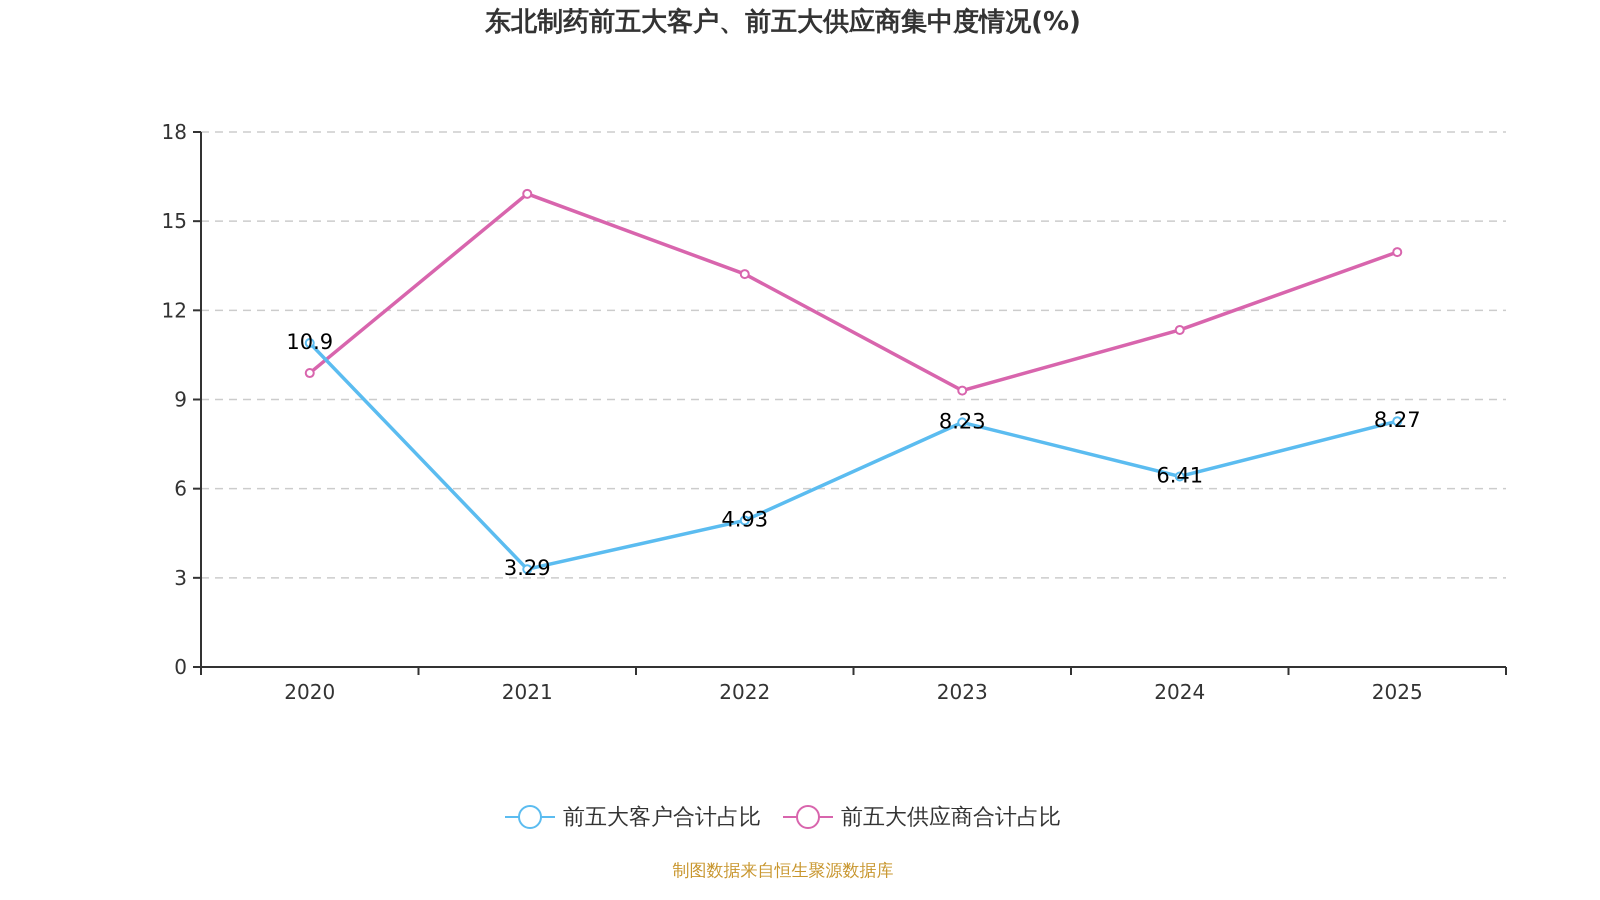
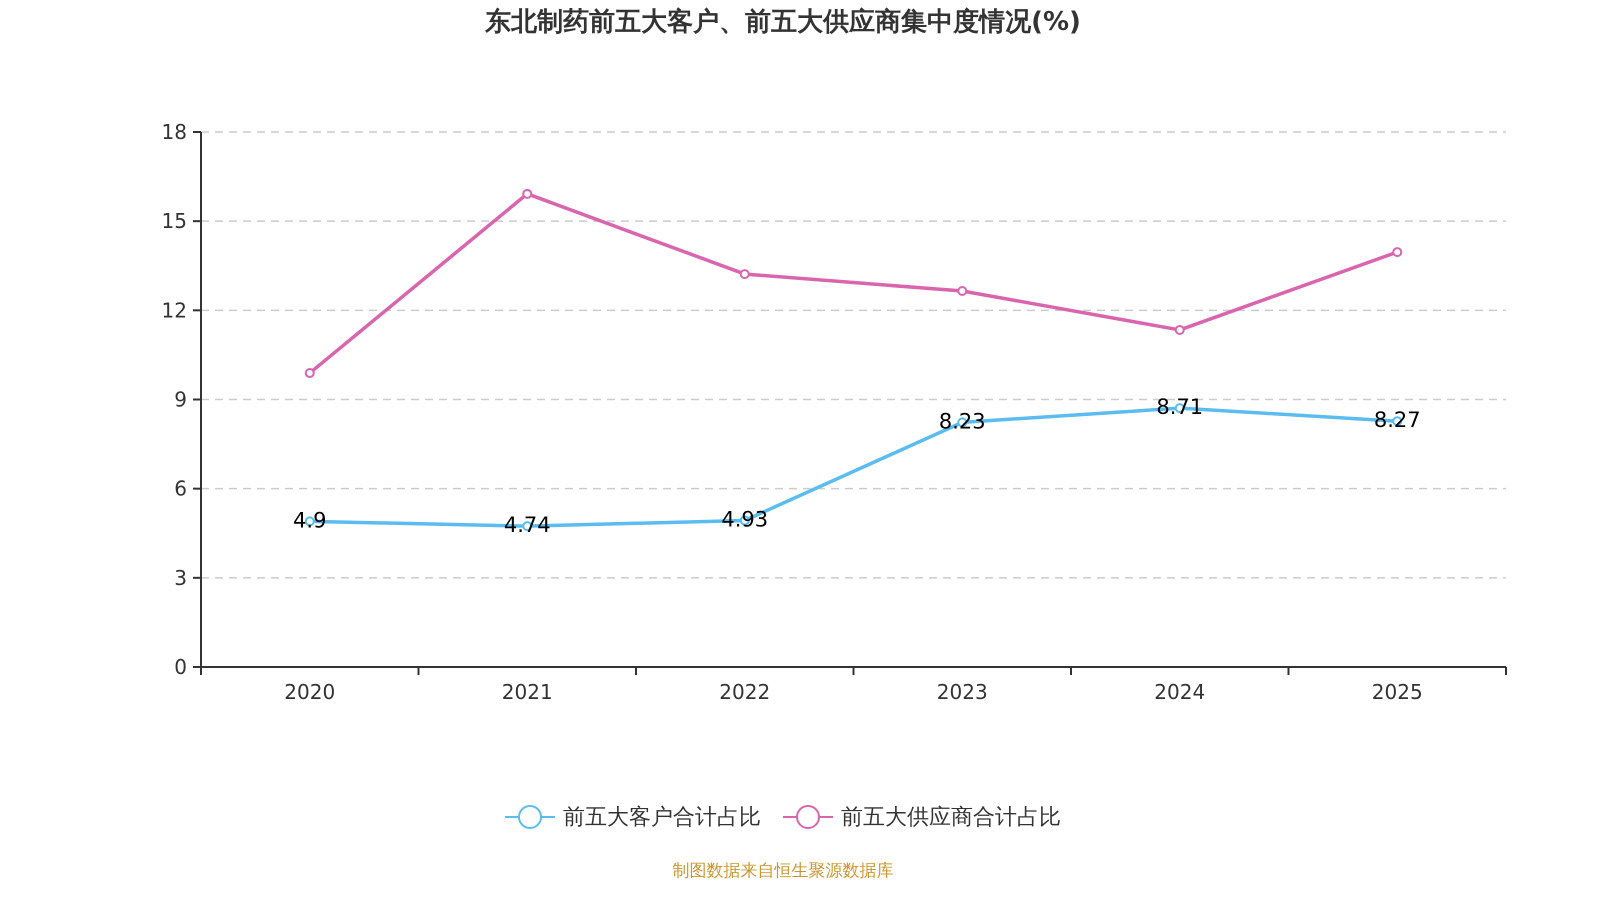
前五大客户合计占比/2020: 10.9 -> 4.9
前五大客户合计占比/2021: 3.29 -> 4.74
前五大供应商合计占比/2023: 9.3 -> 12.7
前五大客户合计占比/2024: 6.41 -> 8.71
